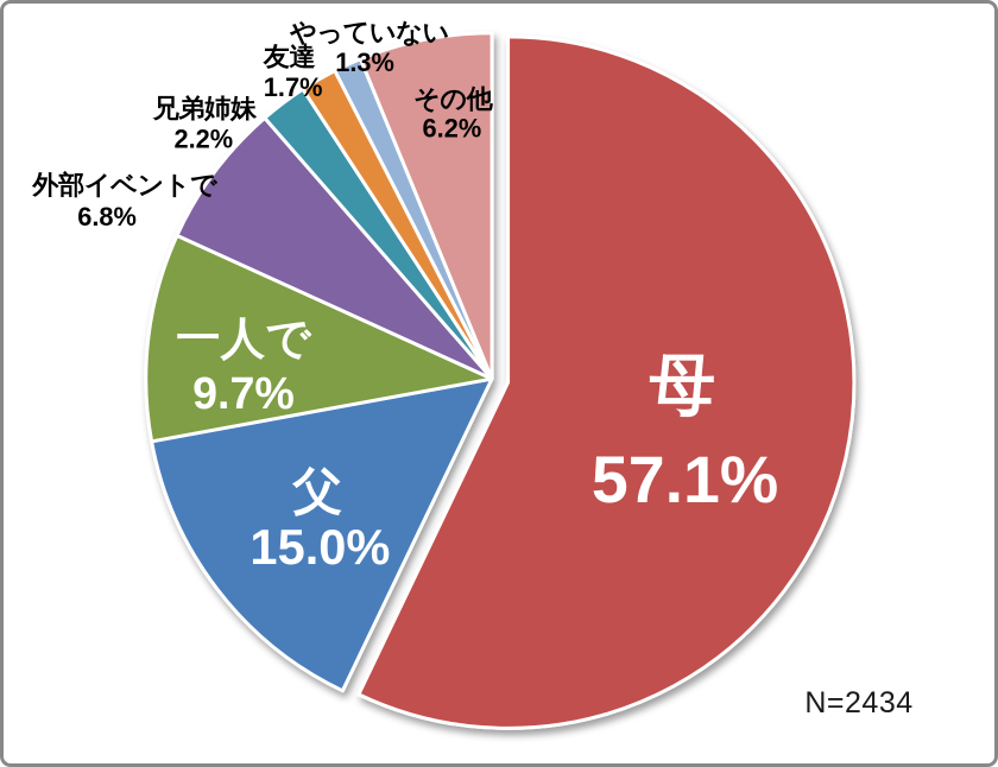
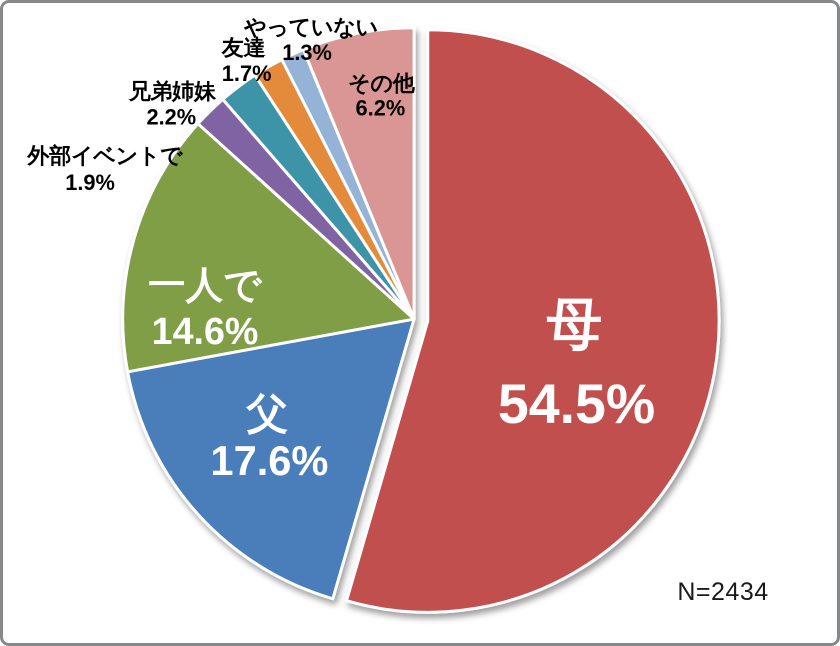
母: 57.1% -> 54.5%
父: 15.0% -> 17.6%
一人で: 9.7% -> 14.6%
外部イベントで: 6.8% -> 1.9%
